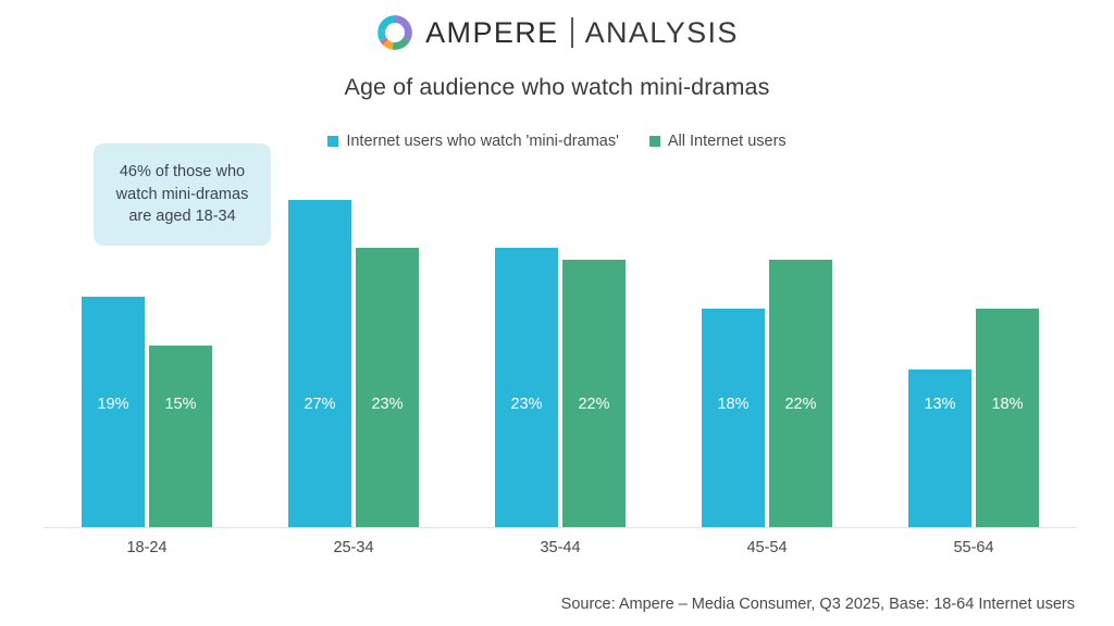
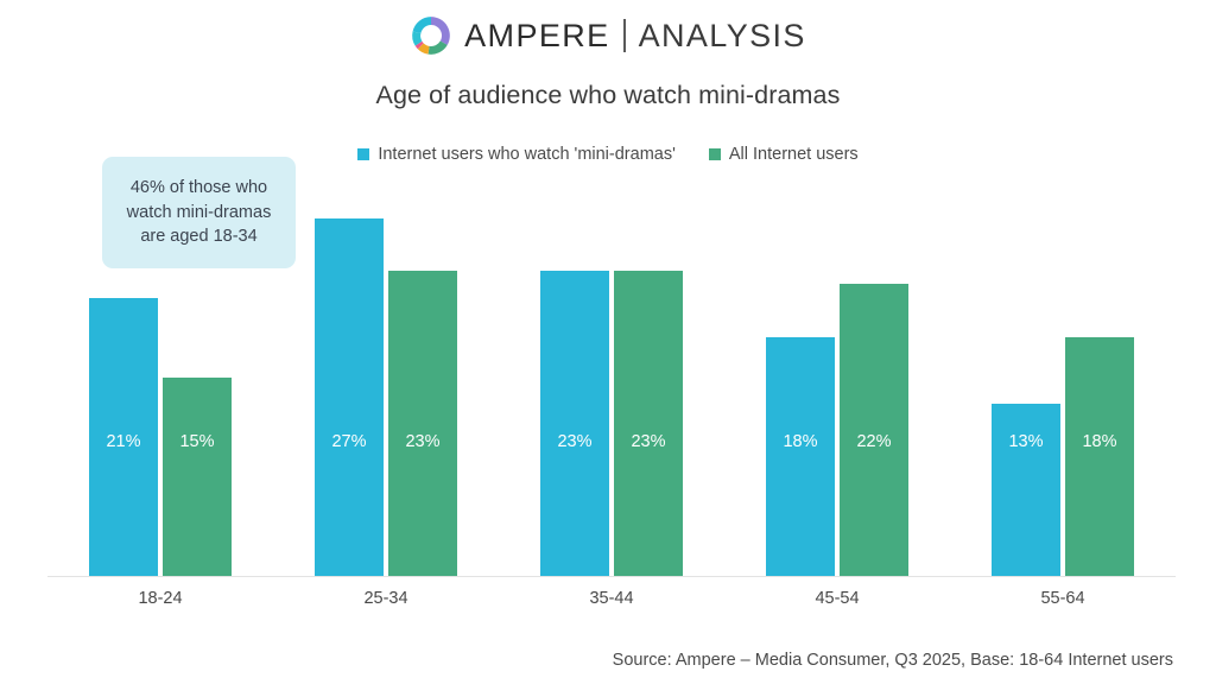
Internet users who watch 'mini-dramas'/18-24: 19% -> 21%
All Internet users/35-44: 22% -> 23%
